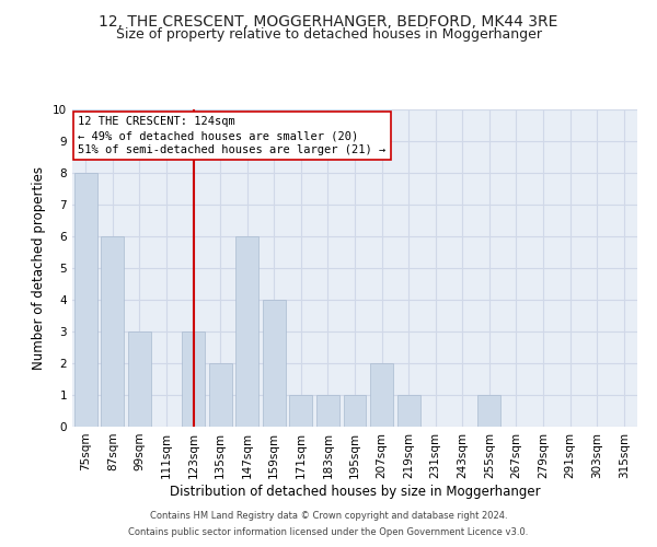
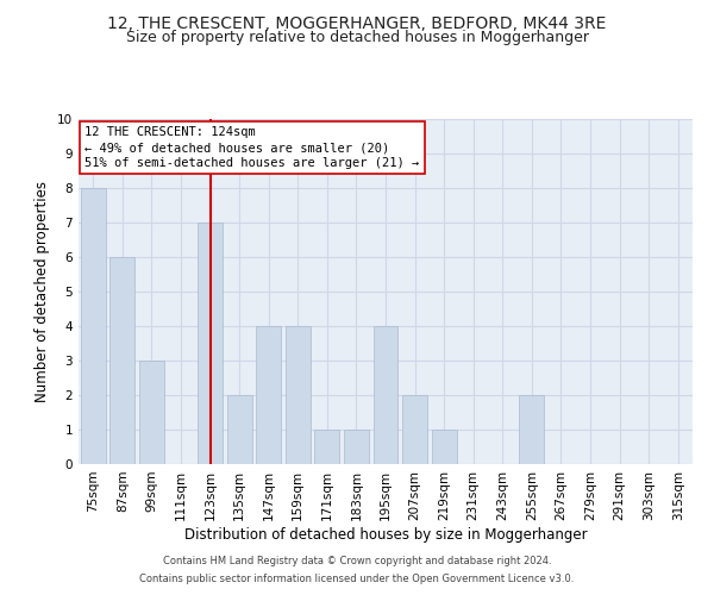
123sqm: 3 -> 7
147sqm: 6 -> 4
195sqm: 1 -> 4
255sqm: 1 -> 2
